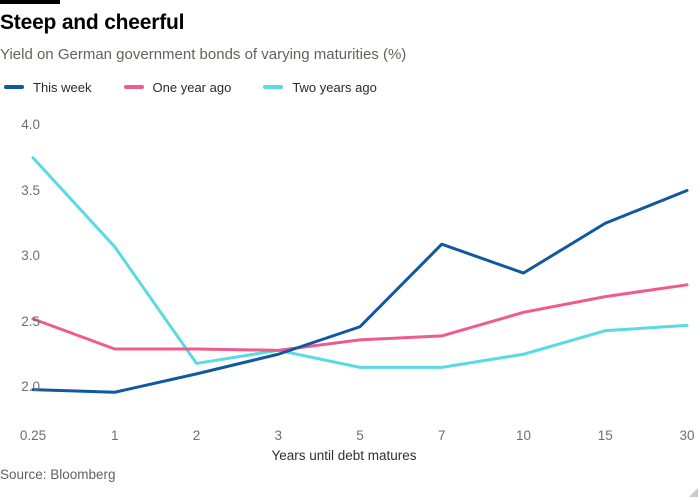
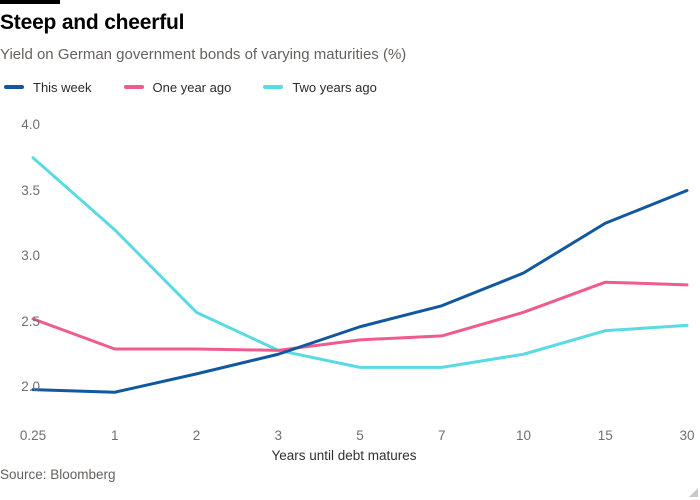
Two years ago/1: 3.07 -> 3.20
Two years ago/2: 2.18 -> 2.57
This week/7: 3.09 -> 2.62
One year ago/15: 2.69 -> 2.80
